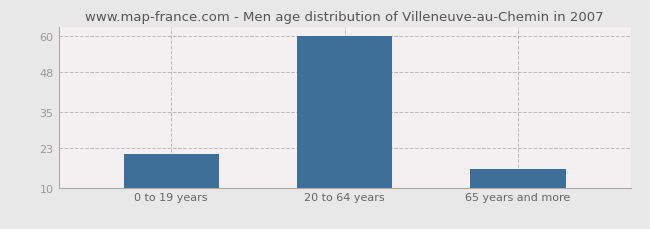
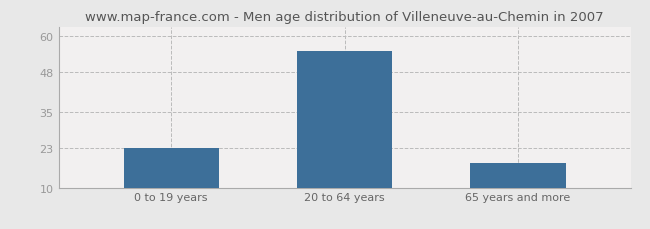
0 to 19 years: 21 -> 23
20 to 64 years: 60 -> 55
65 years and more: 16 -> 18
